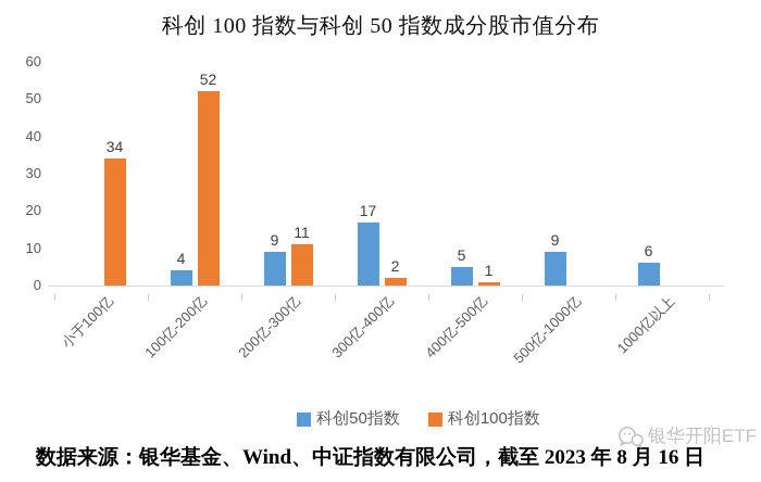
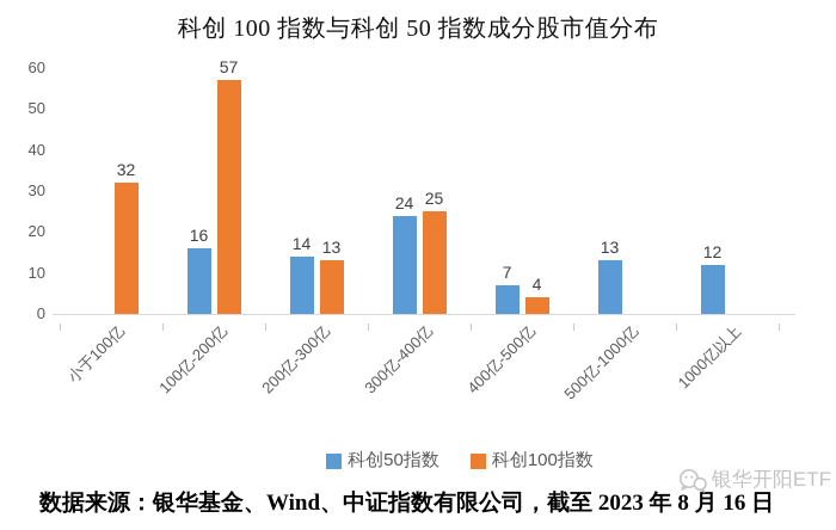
科创100指数/小于100亿: 34 -> 32
科创50指数/100亿-200亿: 4 -> 16
科创100指数/100亿-200亿: 52 -> 57
科创50指数/200亿-300亿: 9 -> 14
科创100指数/200亿-300亿: 11 -> 13
科创50指数/300亿-400亿: 17 -> 24
科创100指数/300亿-400亿: 2 -> 25
科创50指数/400亿-500亿: 5 -> 7
科创100指数/400亿-500亿: 1 -> 4
科创50指数/500亿-1000亿: 9 -> 13
科创50指数/1000亿以上: 6 -> 12
